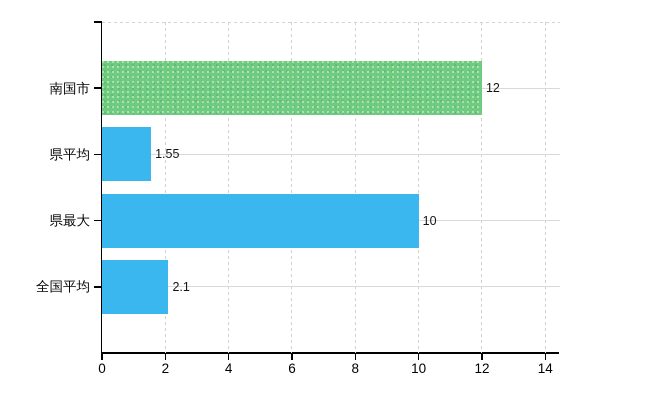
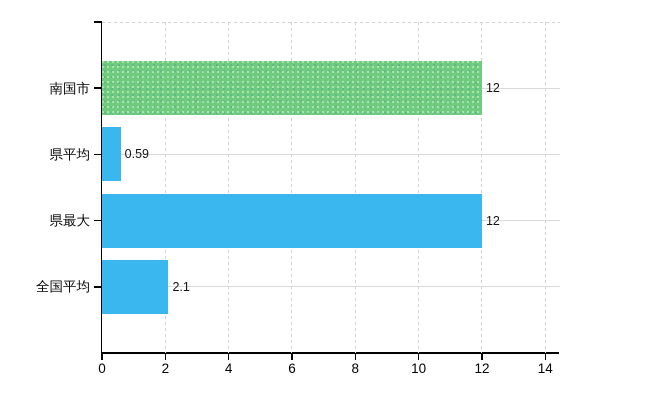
県平均: 1.55 -> 0.59
県最大: 10 -> 12
